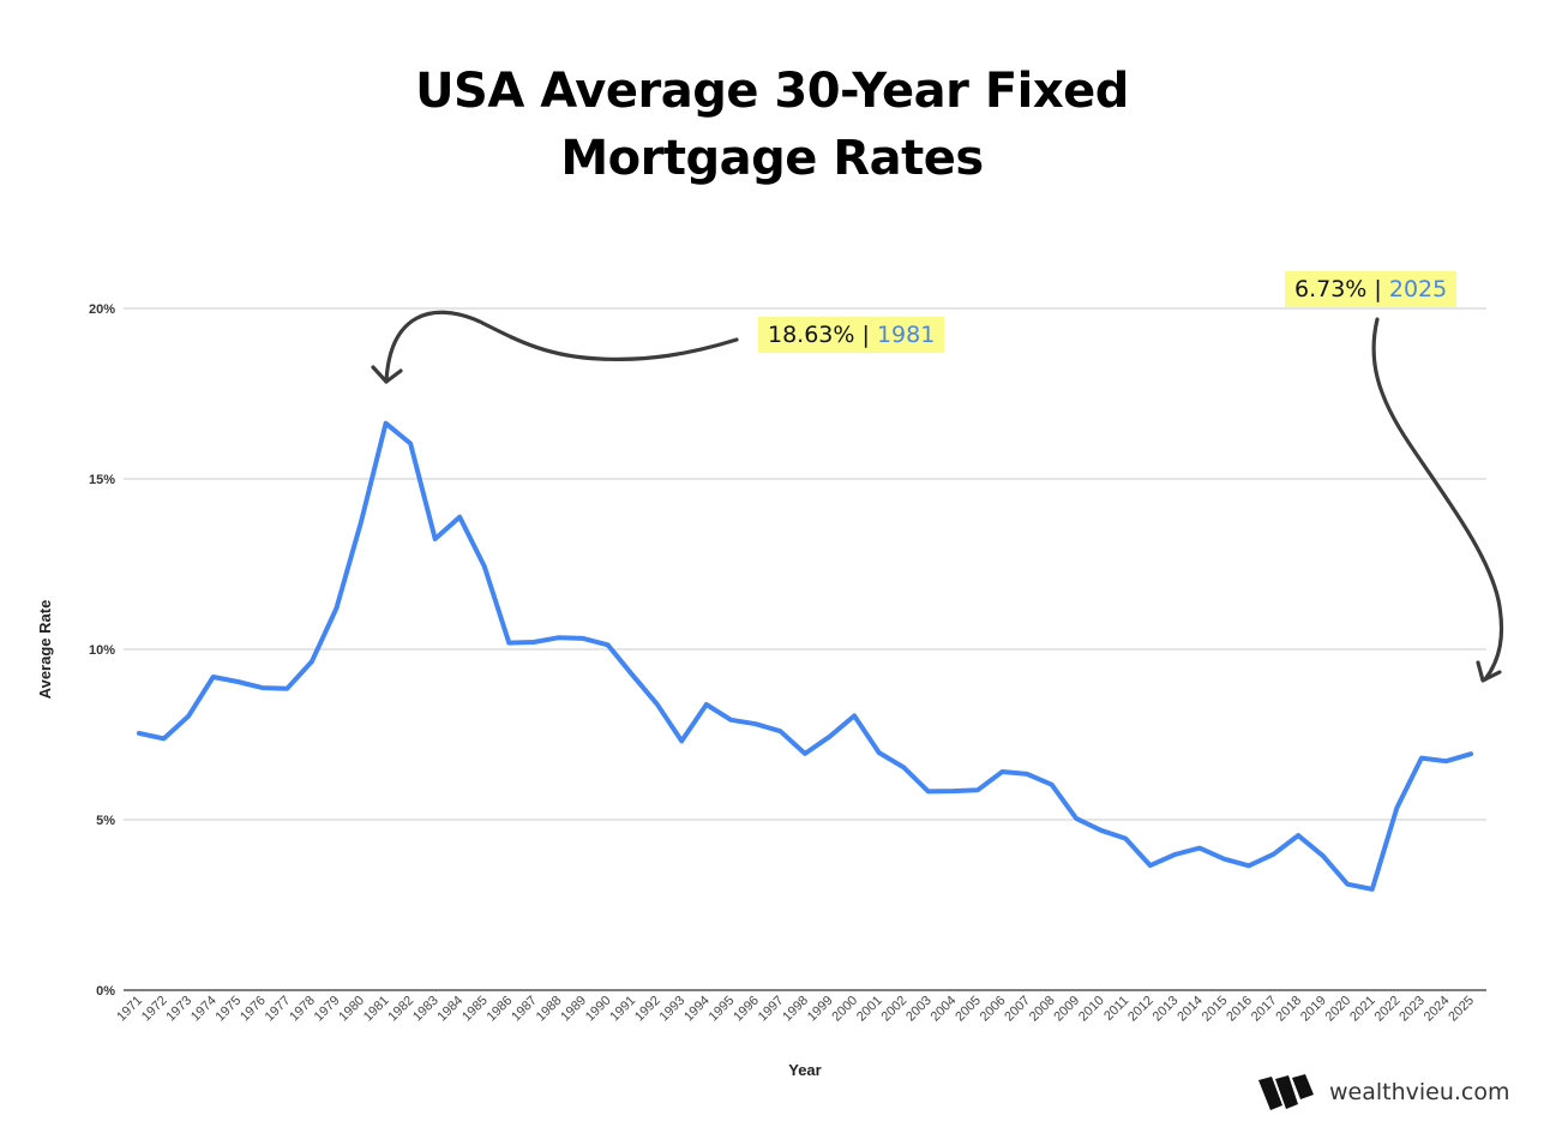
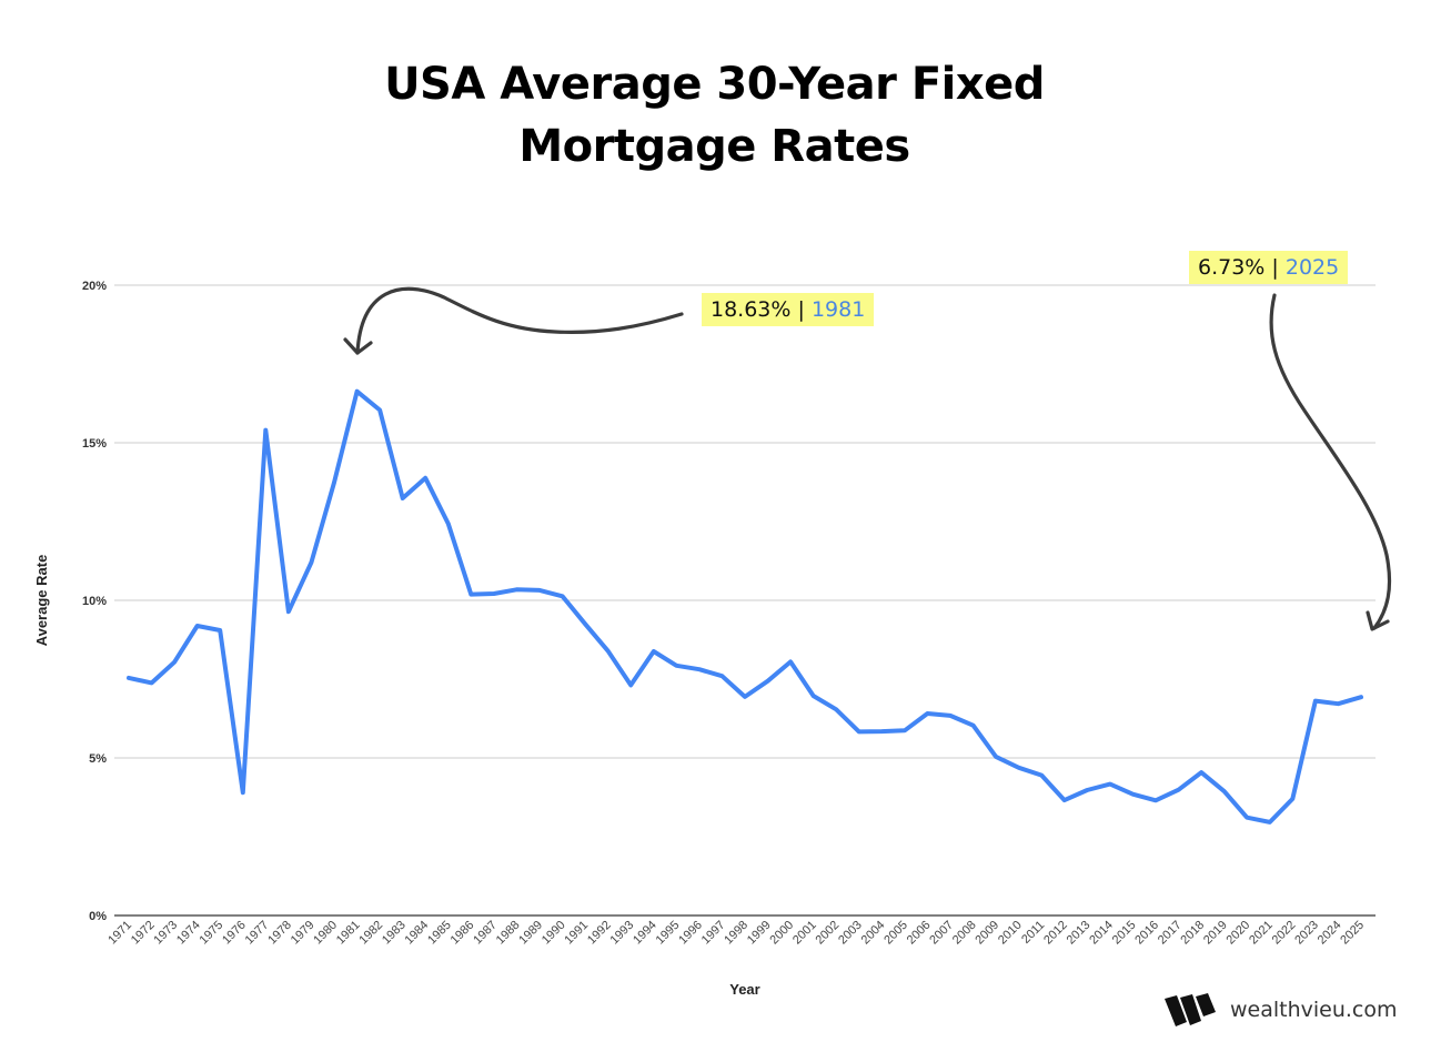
1976: 8.9% -> 3.9%
1977: 8.8% -> 15.4%
2022: 5.3% -> 3.7%
